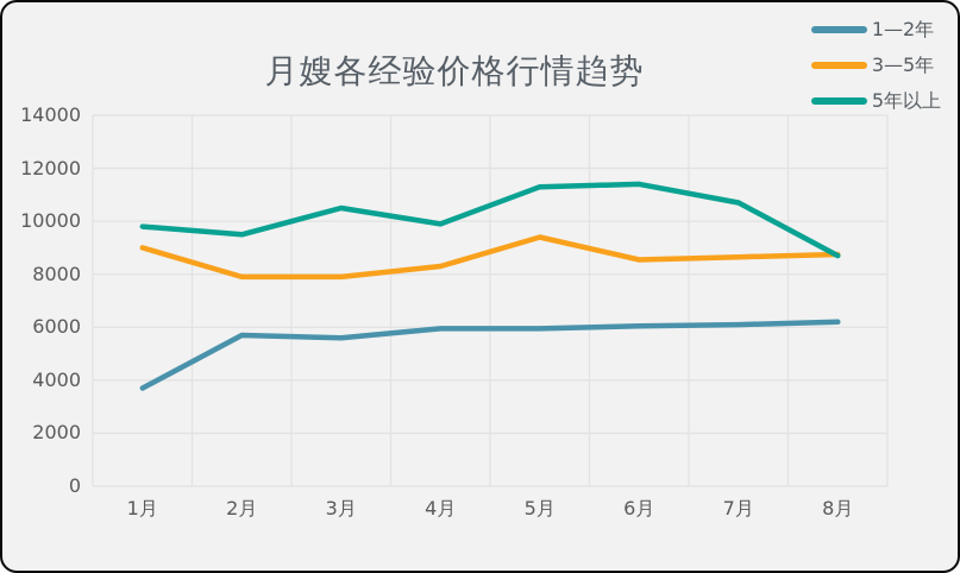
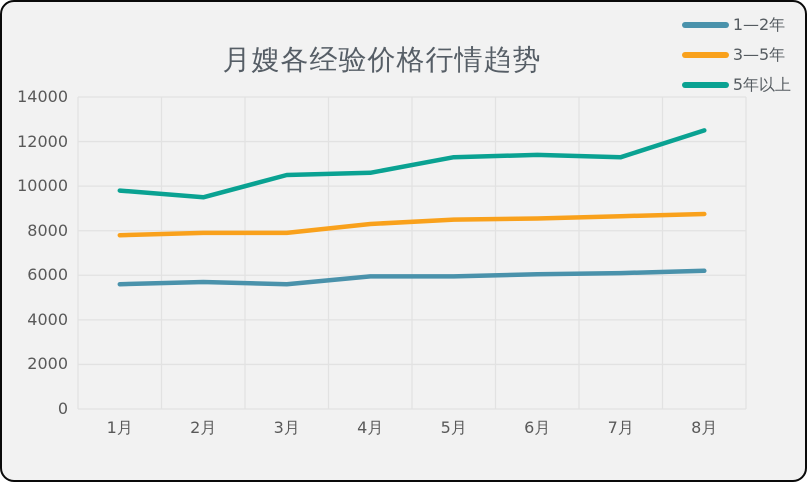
1—2年/1月: 3700 -> 5600
3—5年/1月: 9000 -> 7800
5年以上/4月: 9900 -> 10600
3—5年/5月: 9400 -> 8500
5年以上/7月: 10700 -> 11300
5年以上/8月: 8700 -> 12500
